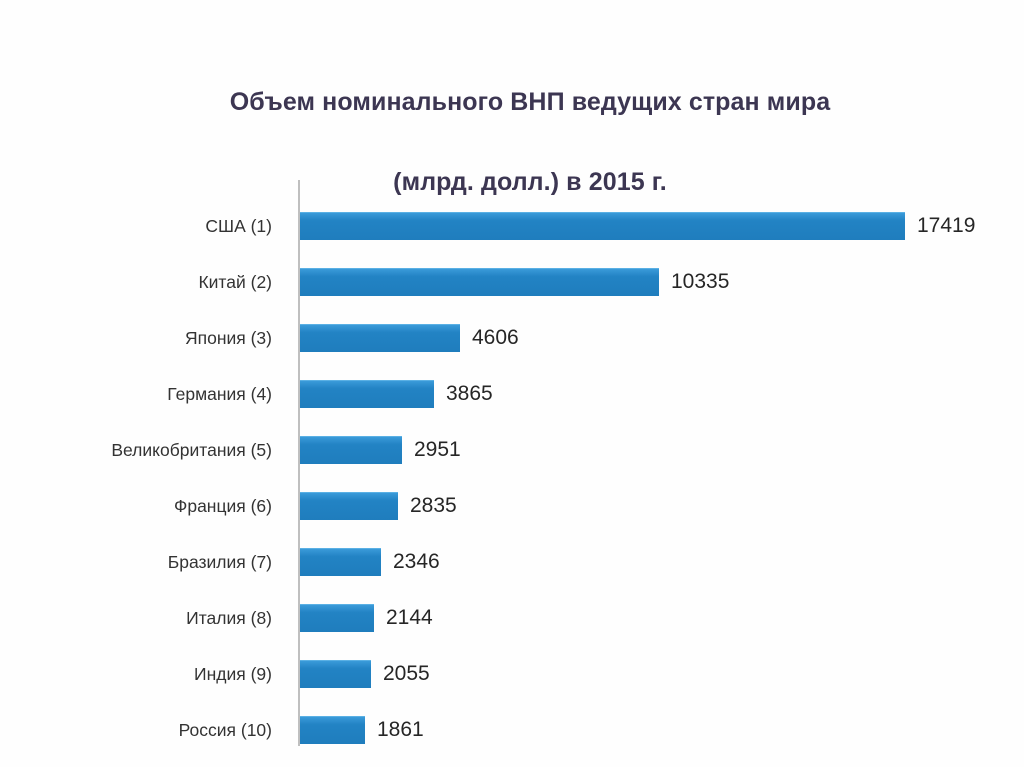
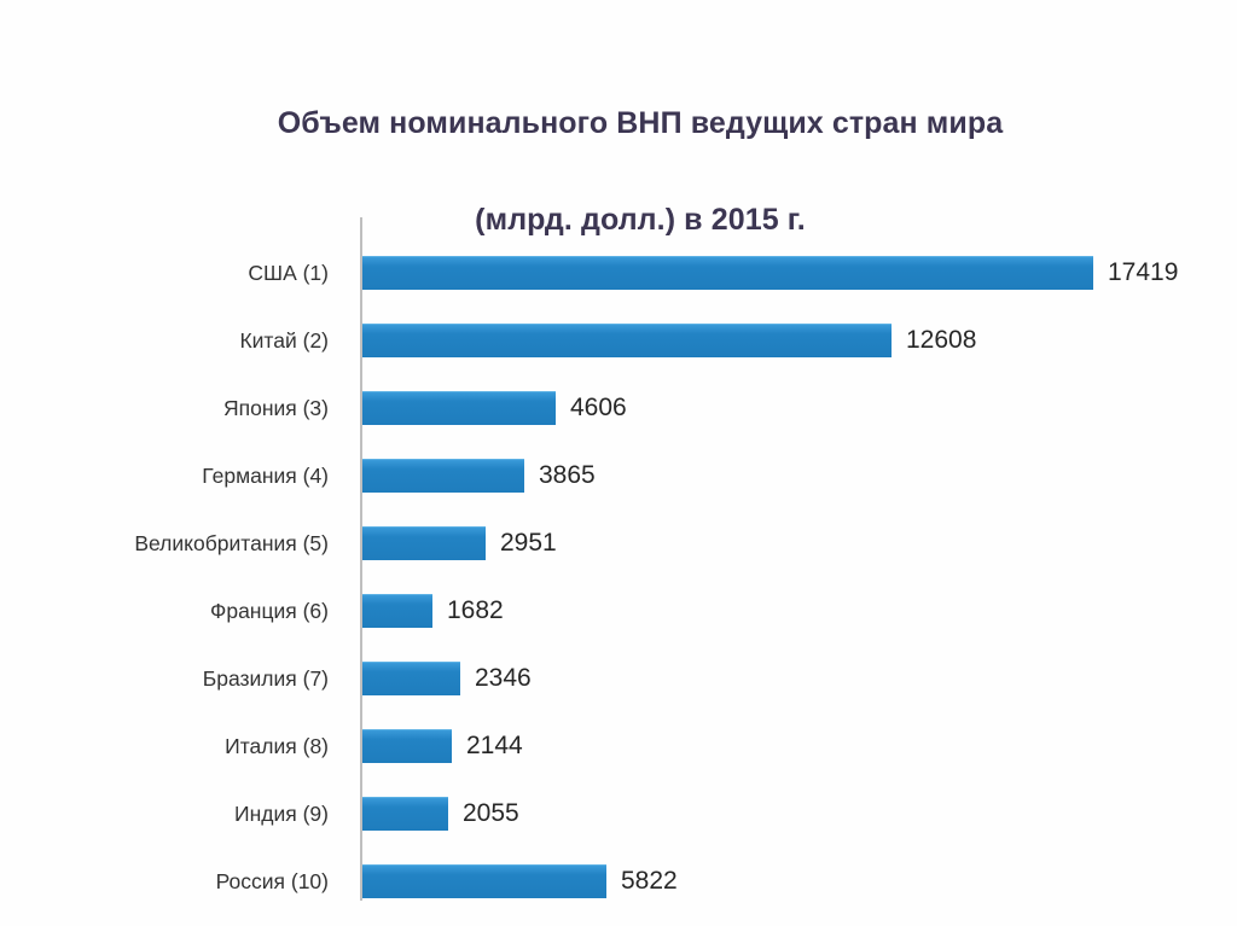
Китай (2): 10335 -> 12608
Франция (6): 2835 -> 1682
Россия (10): 1861 -> 5822
